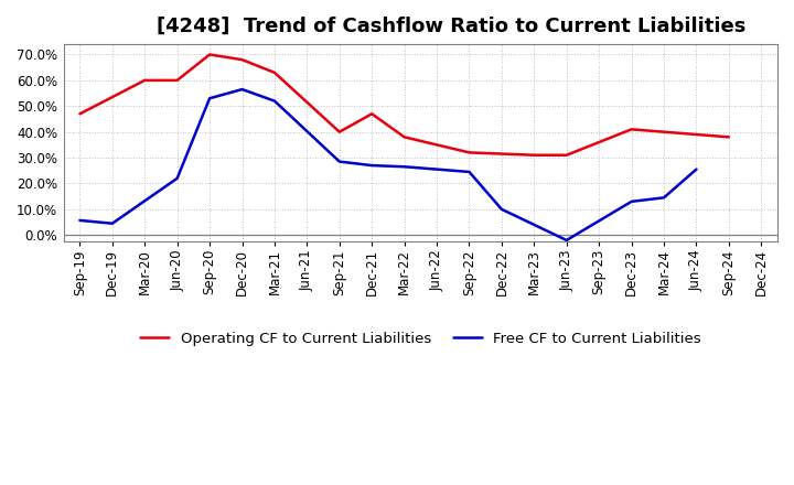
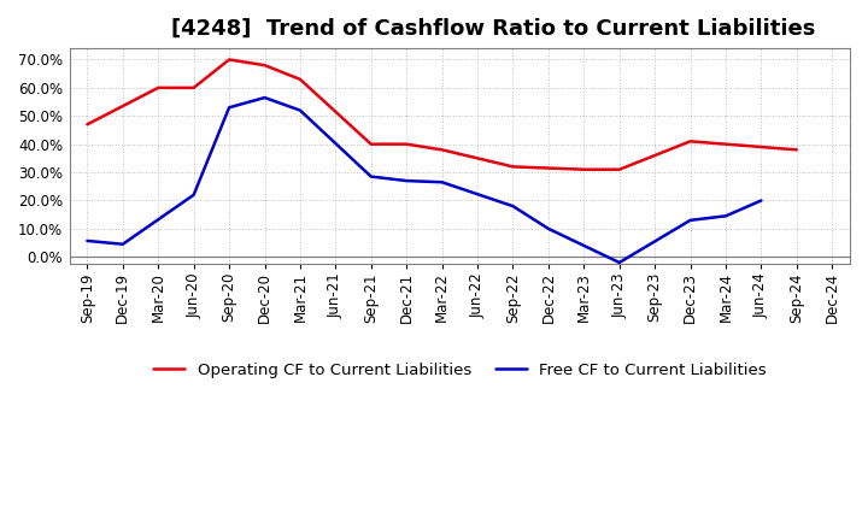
Operating CF to Current Liabilities/Dec-21: 47% -> 40%
Free CF to Current Liabilities/Sep-22: 24.5% -> 18.0%
Free CF to Current Liabilities/Jun-24: 25.5% -> 20.0%
